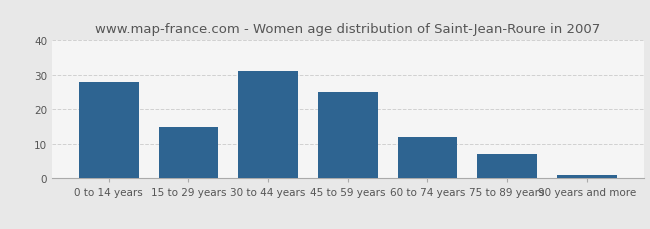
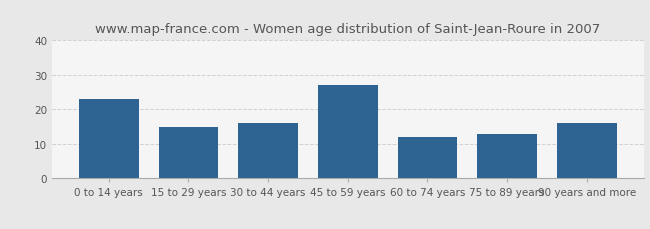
0 to 14 years: 28 -> 23
30 to 44 years: 31 -> 16
45 to 59 years: 25 -> 27
75 to 89 years: 7 -> 13
90 years and more: 1 -> 16
